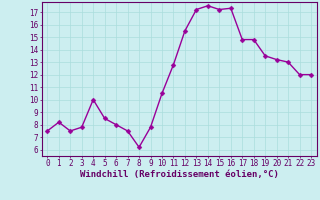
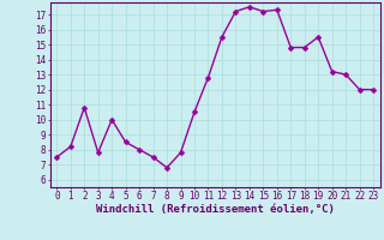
2: 7.5 -> 10.8
8: 6.2 -> 6.8
19: 13.5 -> 15.5
